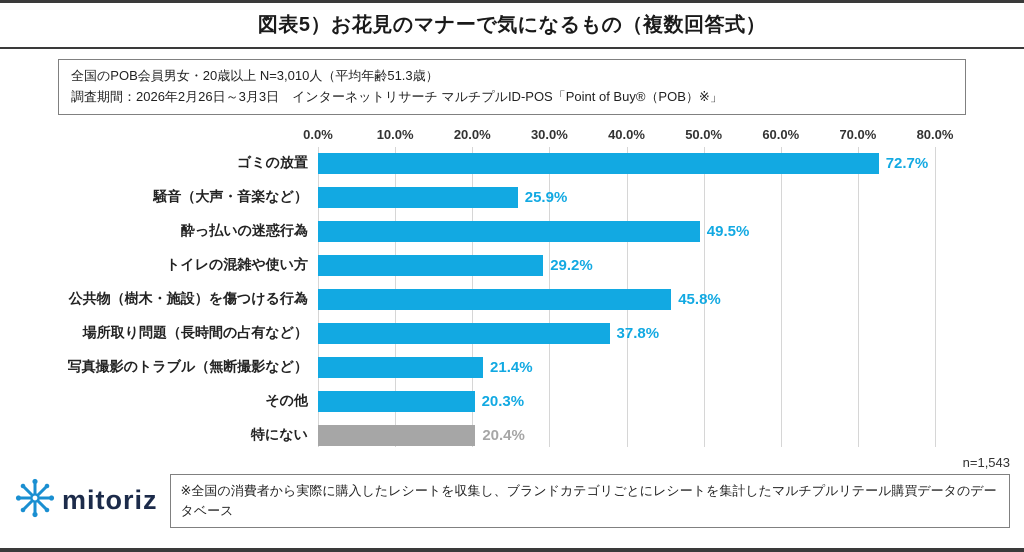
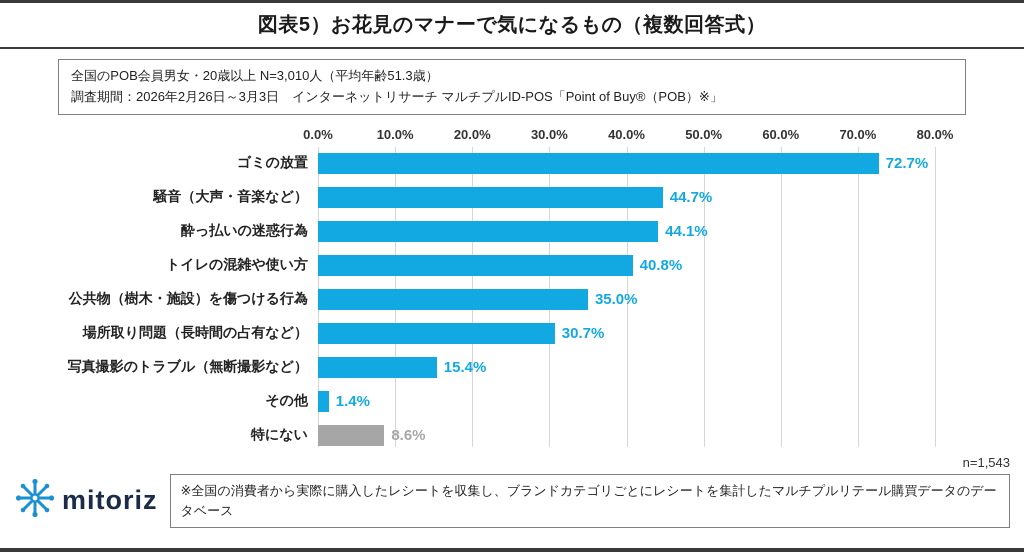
騒音（大声・音楽など）: 25.9% -> 44.7%
酔っ払いの迷惑行為: 49.5% -> 44.1%
トイレの混雑や使い方: 29.2% -> 40.8%
公共物（樹木・施設）を傷つける行為: 45.8% -> 35.0%
場所取り問題（長時間の占有など）: 37.8% -> 30.7%
写真撮影のトラブル（無断撮影など）: 21.4% -> 15.4%
その他: 20.3% -> 1.4%
特にない: 20.4% -> 8.6%
